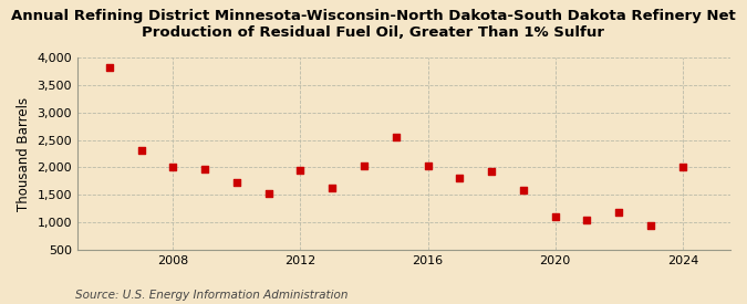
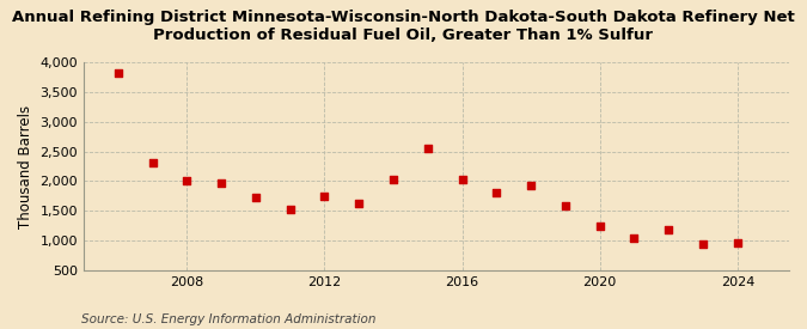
2012: 1,950 -> 1,760
2020: 1,100 -> 1,240
2024: 2,000 -> 960
